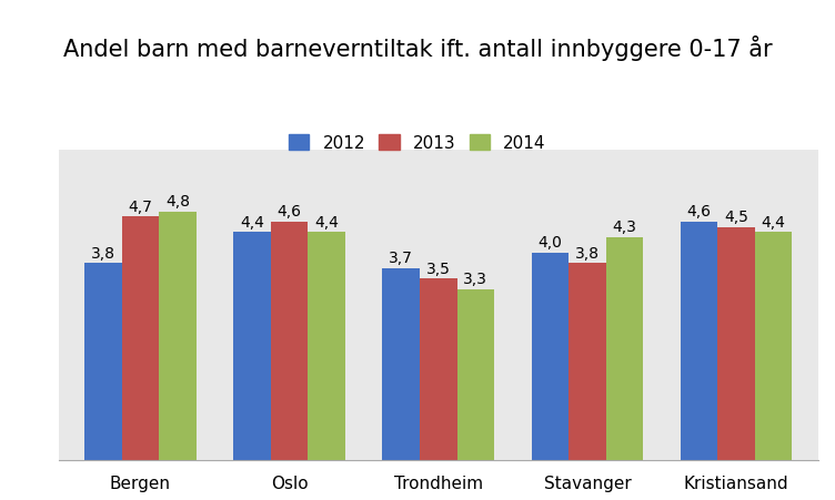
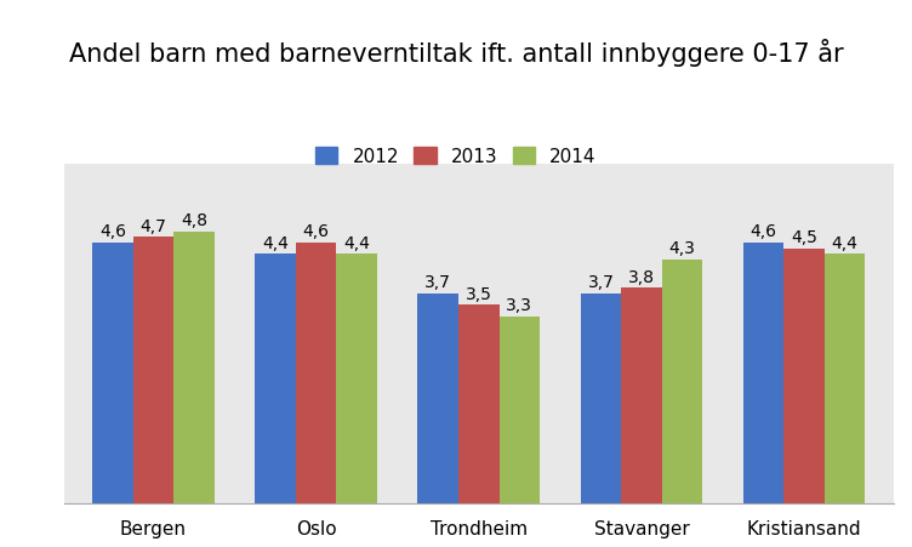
2012/Bergen: 3,8 -> 4,6
2012/Stavanger: 4,0 -> 3,7
